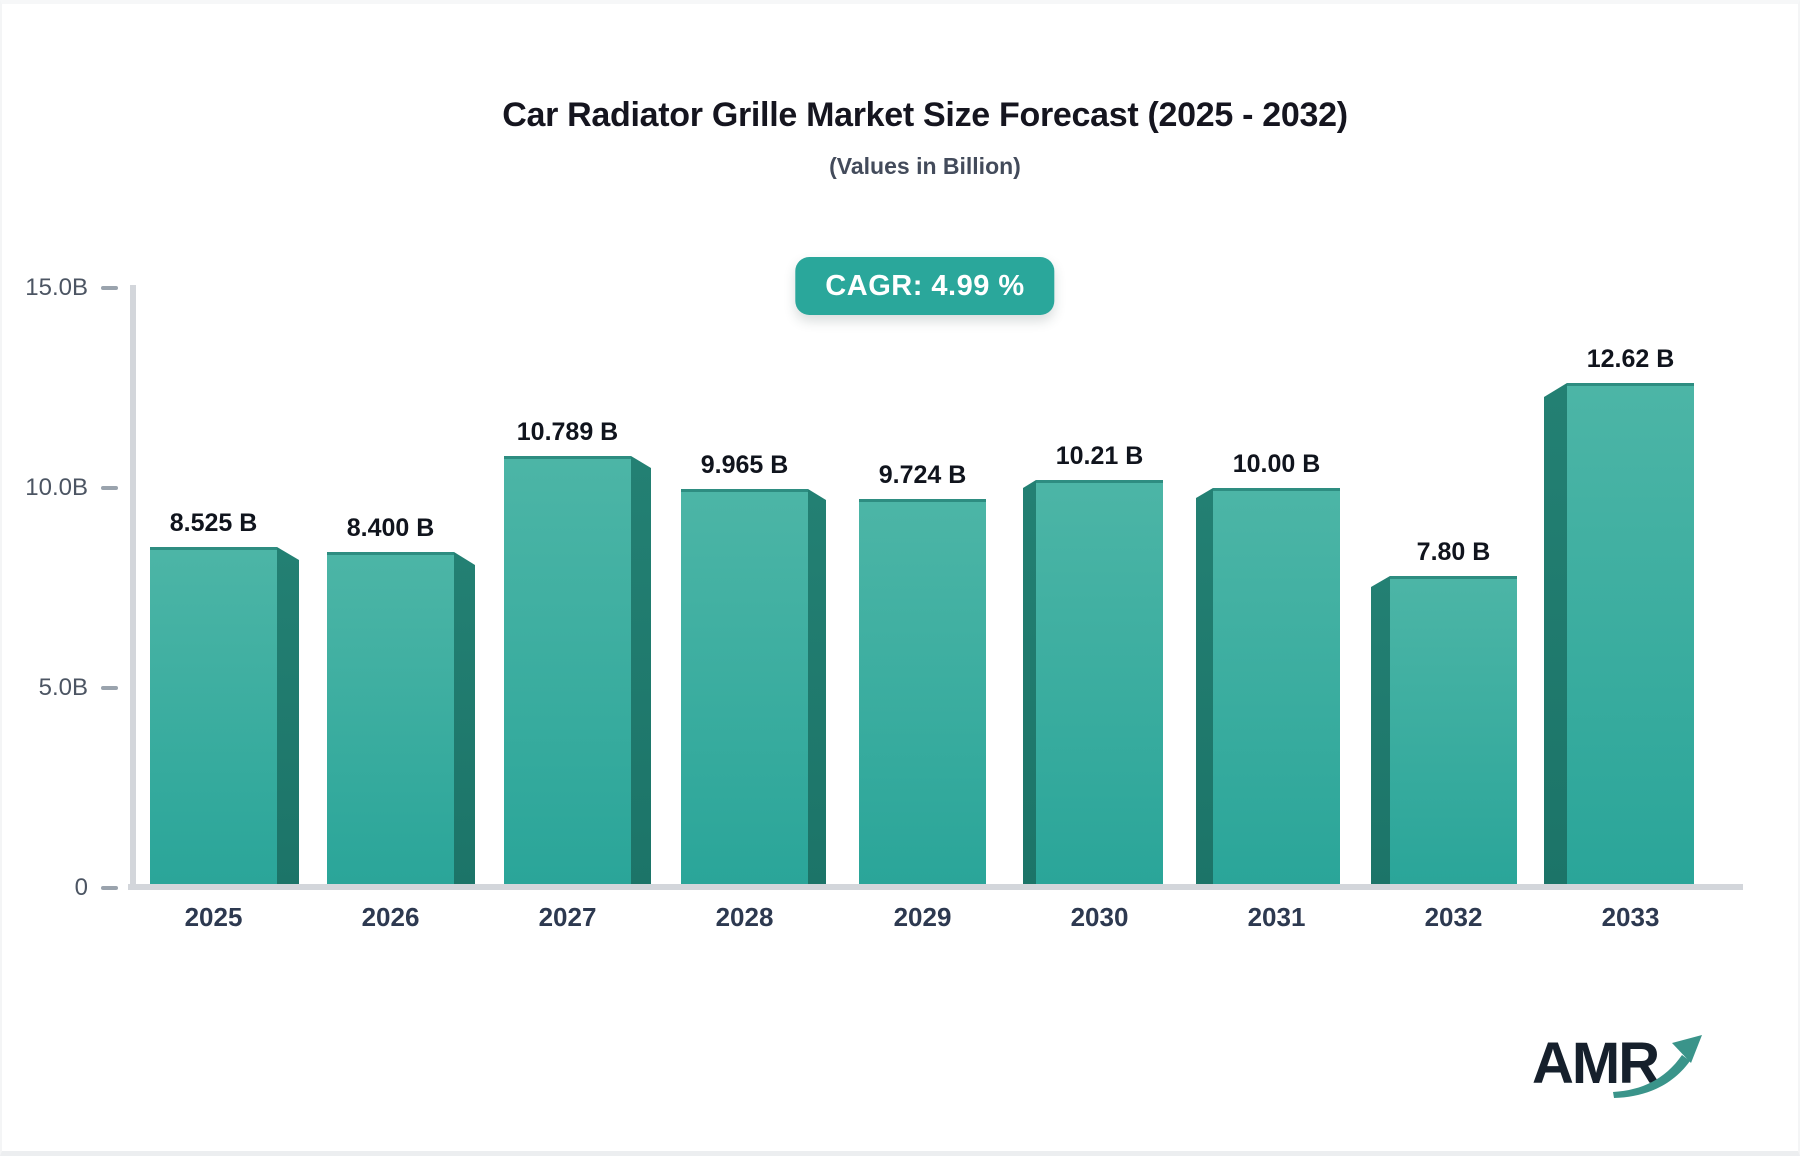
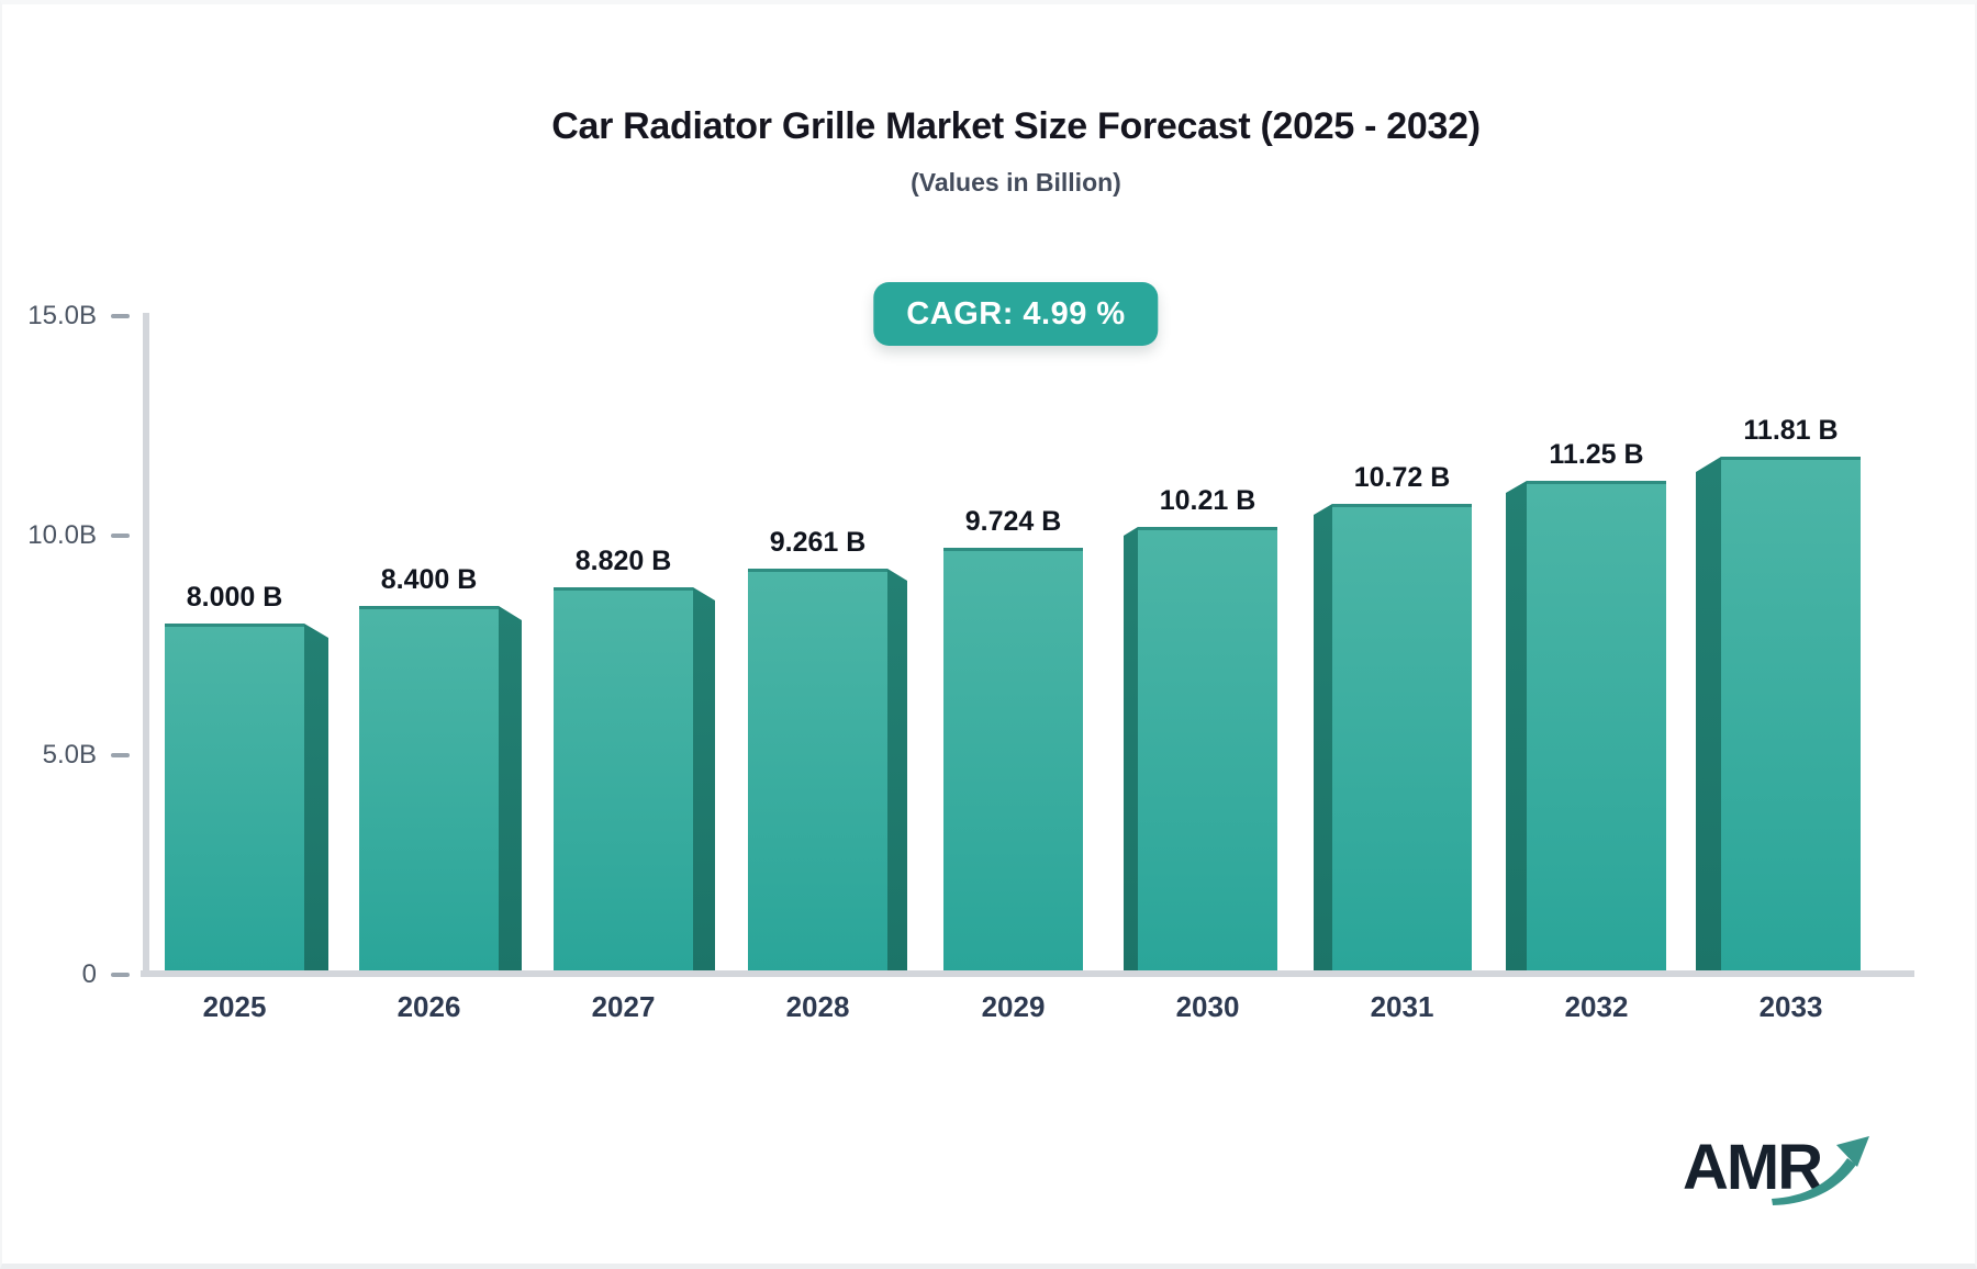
2025: 8.525 -> 8.000
2027: 10.789 -> 8.820
2028: 9.965 -> 9.261
2031: 10.00 -> 10.72
2032: 7.80 -> 11.25
2033: 12.62 -> 11.81
